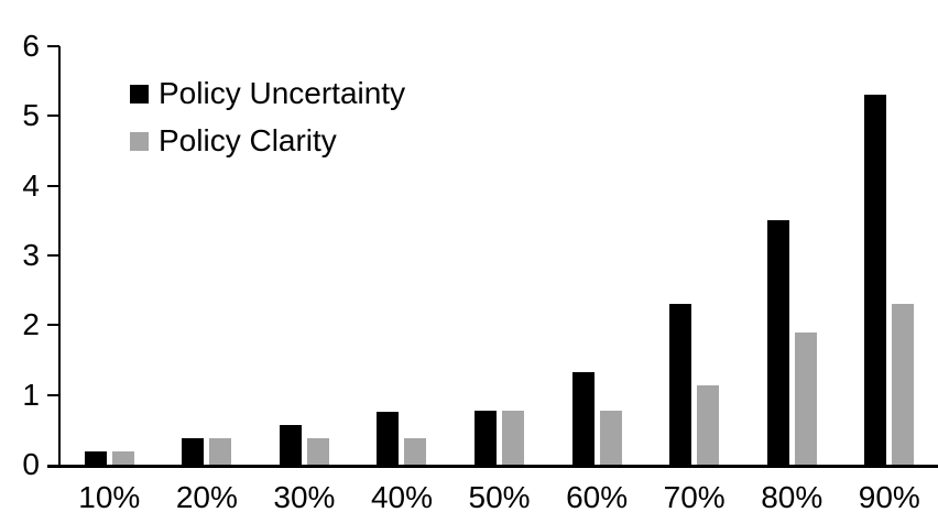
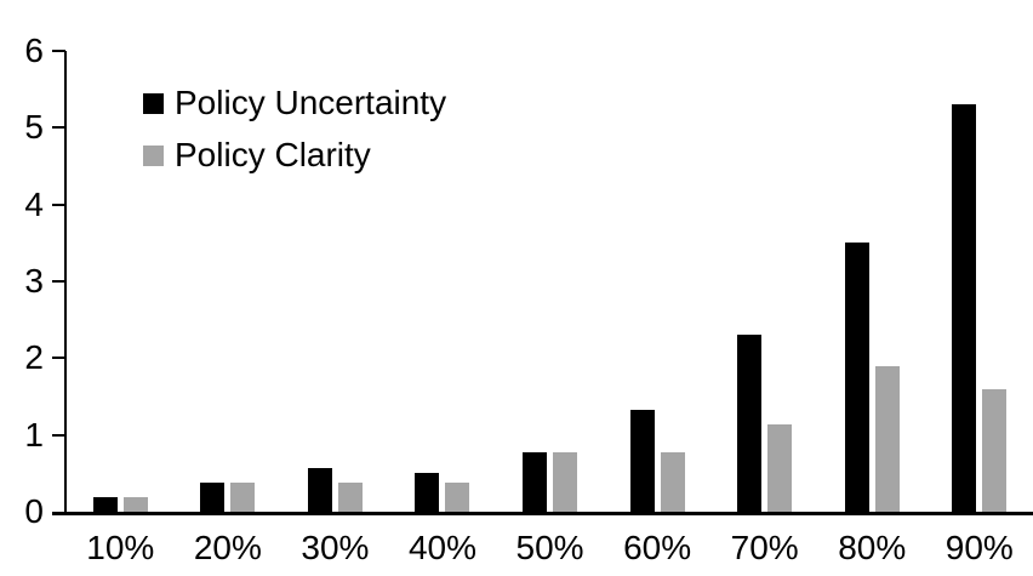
Policy Uncertainty/40%: 0.8 -> 0.5
Policy Clarity/90%: 2.3 -> 1.6
